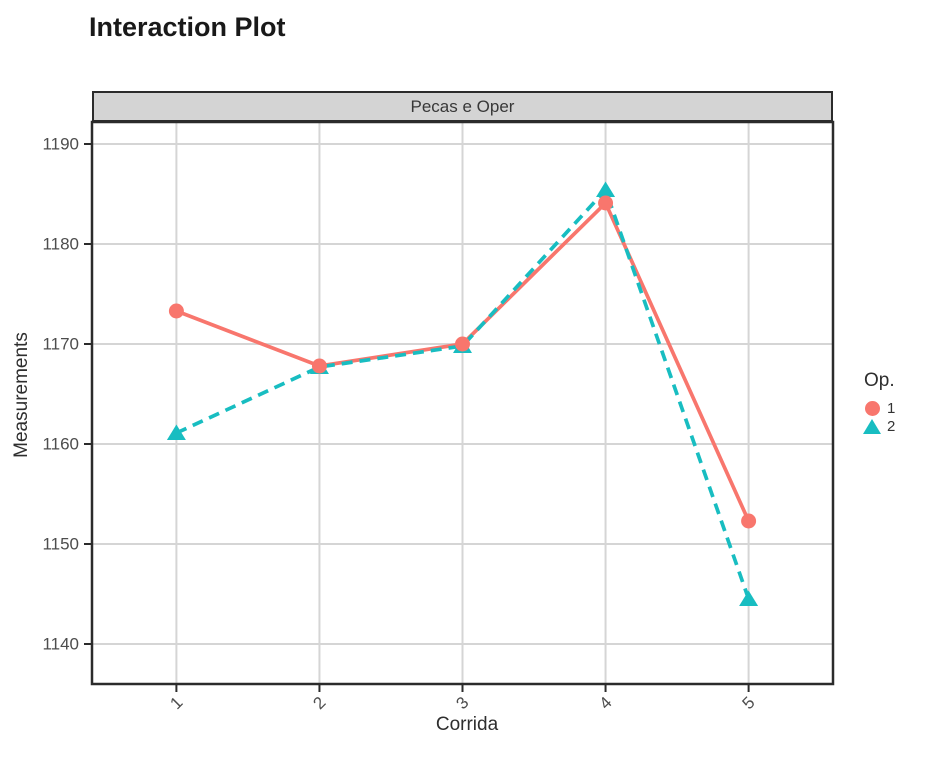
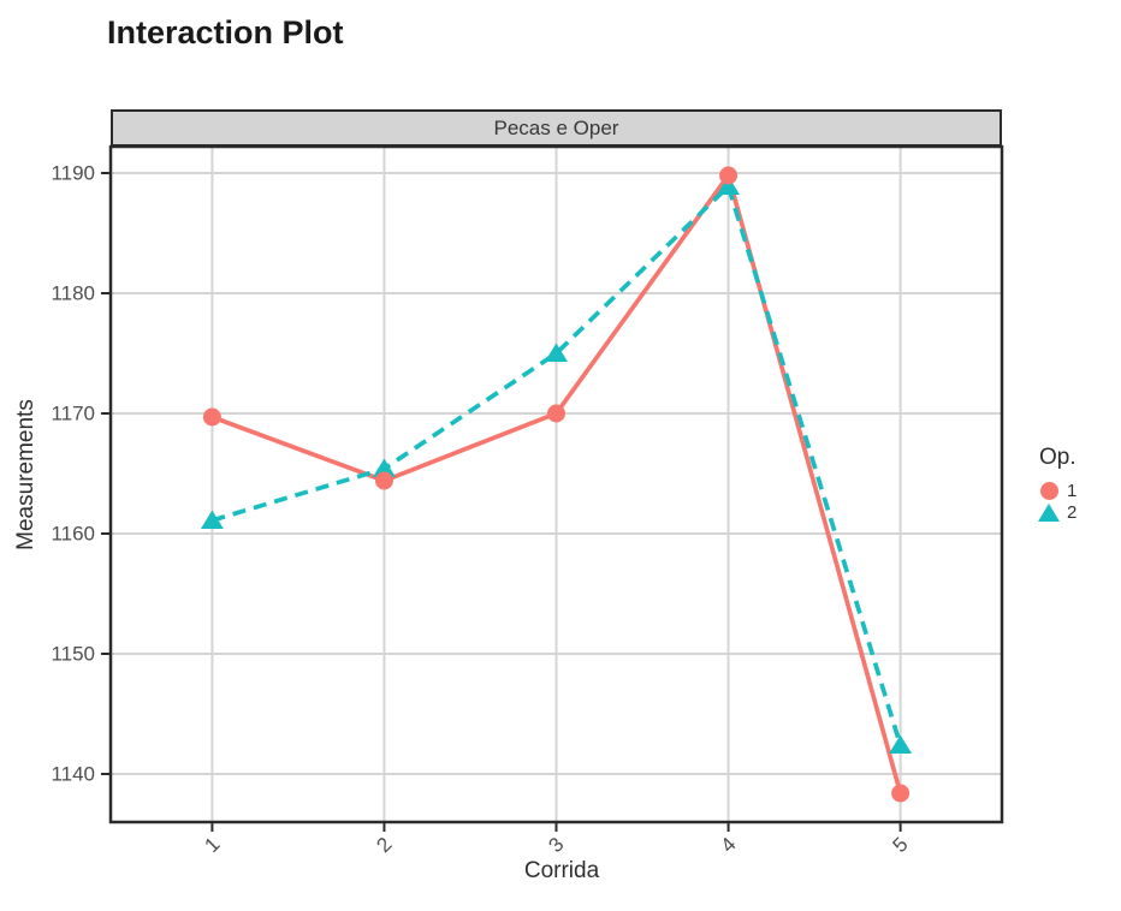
1/1: 1173.3 -> 1169.7
1/2: 1167.8 -> 1164.4
2/2: 1167.7 -> 1165.4
2/3: 1169.8 -> 1175.0
1/4: 1184.1 -> 1189.8
2/4: 1185.4 -> 1188.9
1/5: 1152.3 -> 1138.4
2/5: 1144.5 -> 1142.4
